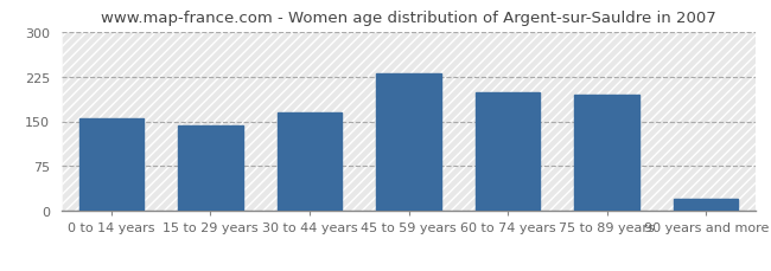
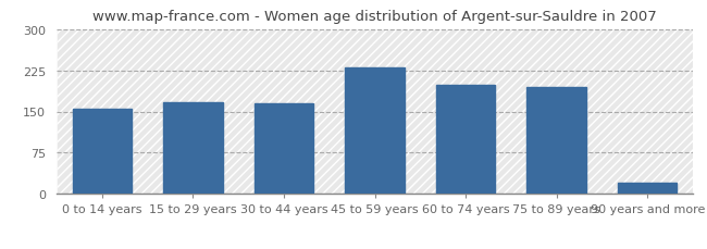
15 to 29 years: 143 -> 166
